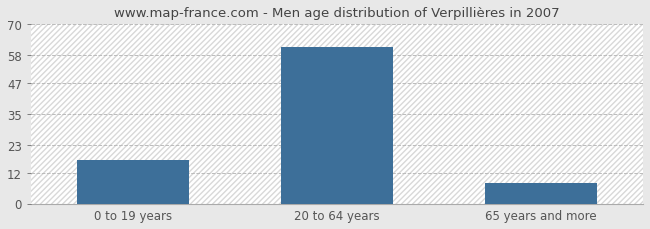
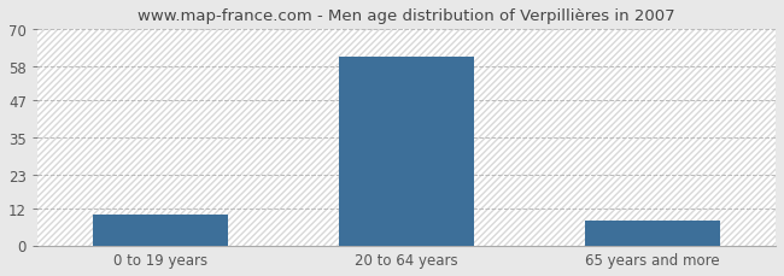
0 to 19 years: 17 -> 10
